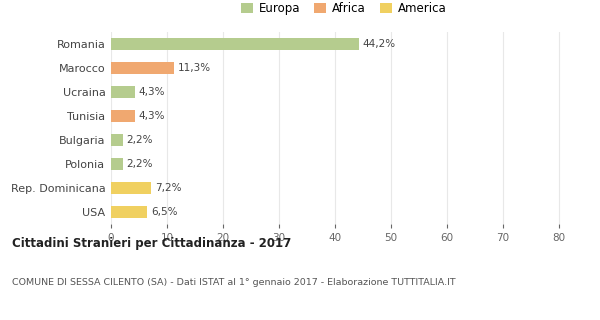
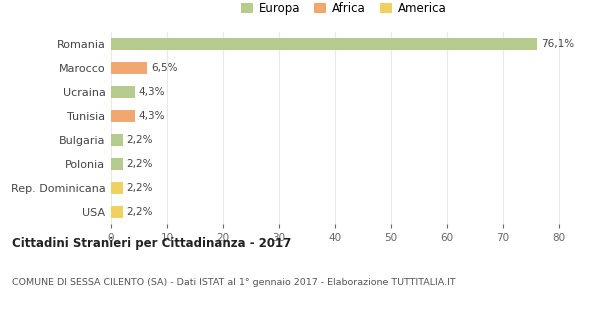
Romania: 44,2% -> 76,1%
Marocco: 11,3% -> 6,5%
Rep. Dominicana: 7,2% -> 2,2%
USA: 6,5% -> 2,2%
